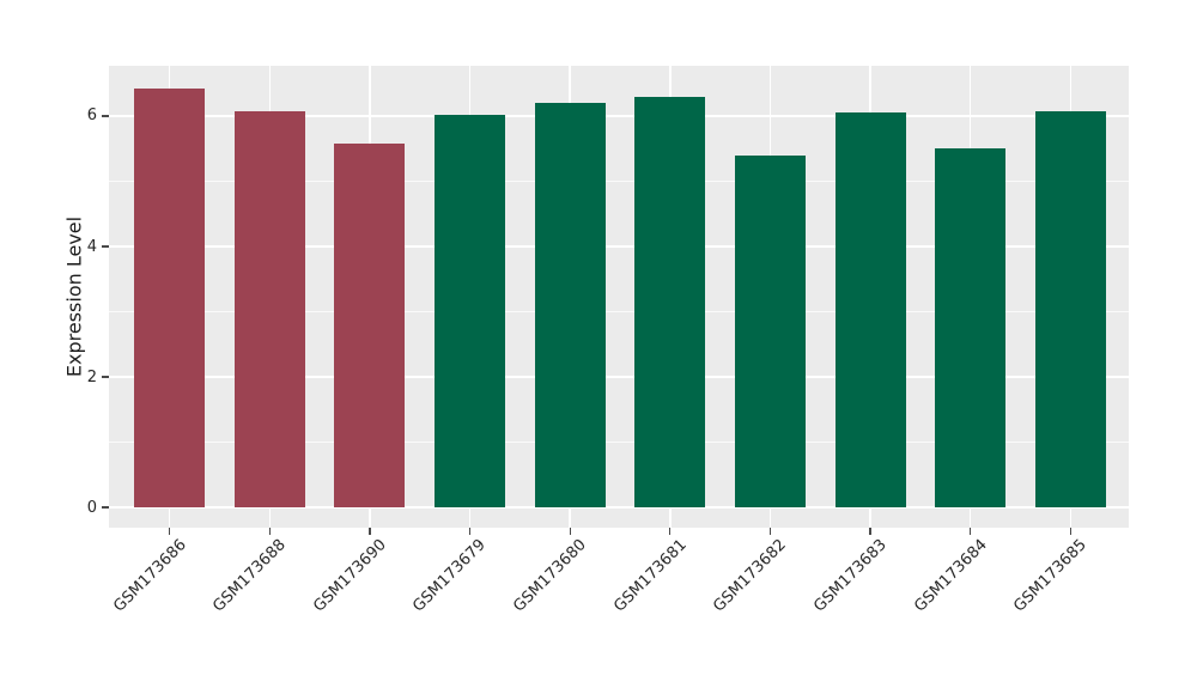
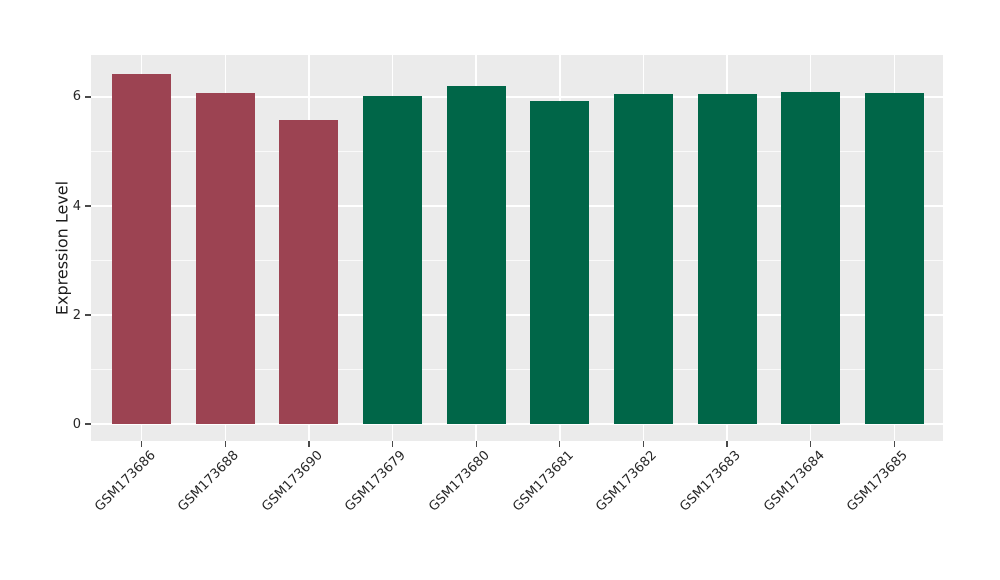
GSM173681: 6.3 -> 5.9
GSM173682: 5.4 -> 6.1
GSM173684: 5.5 -> 6.1
